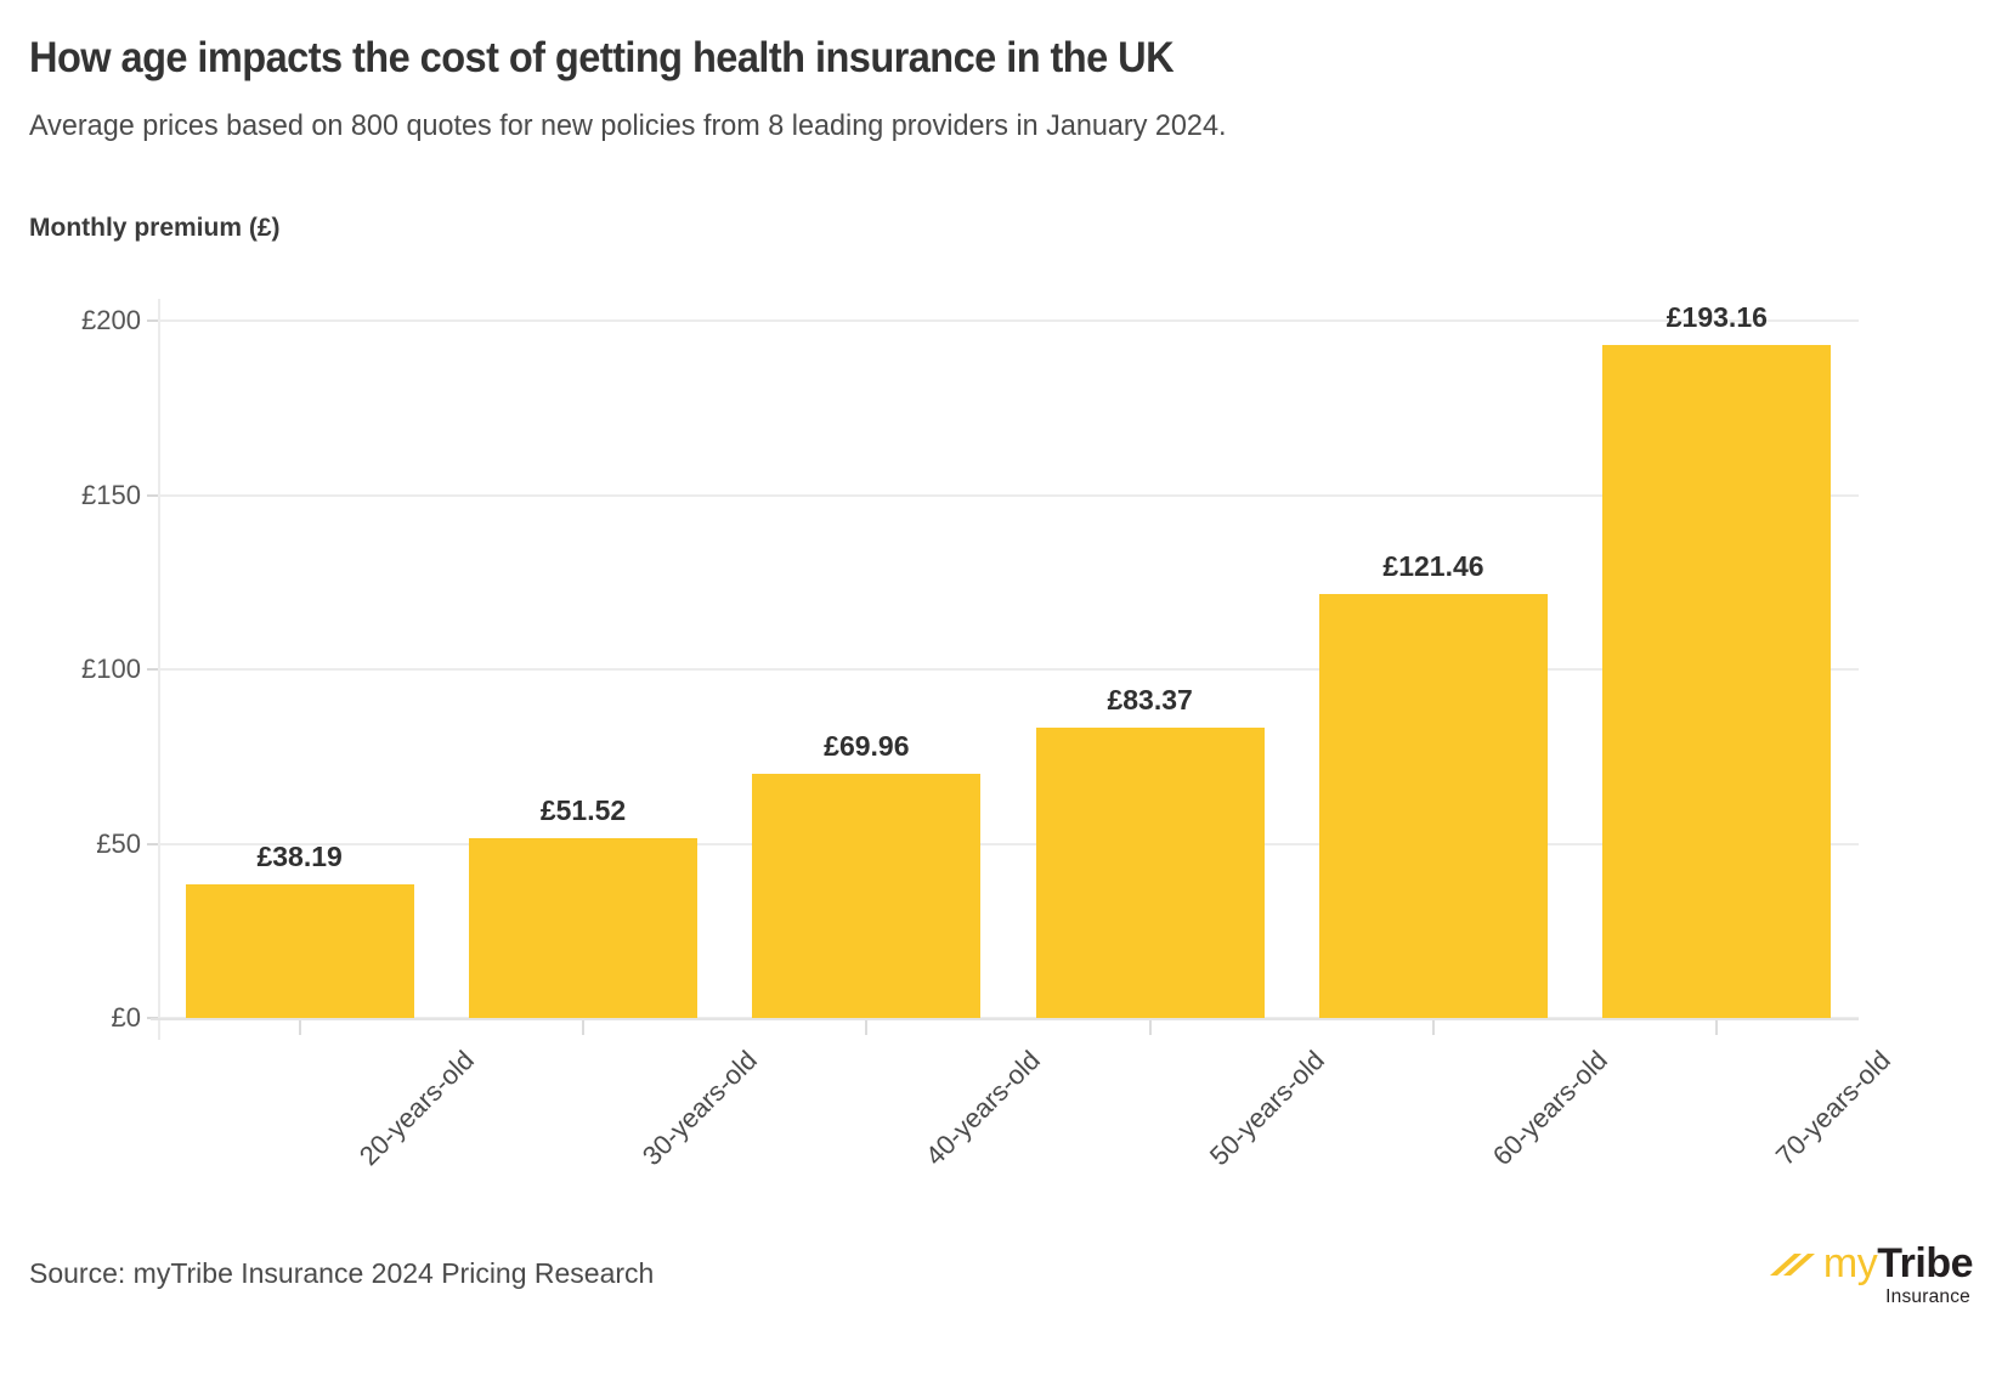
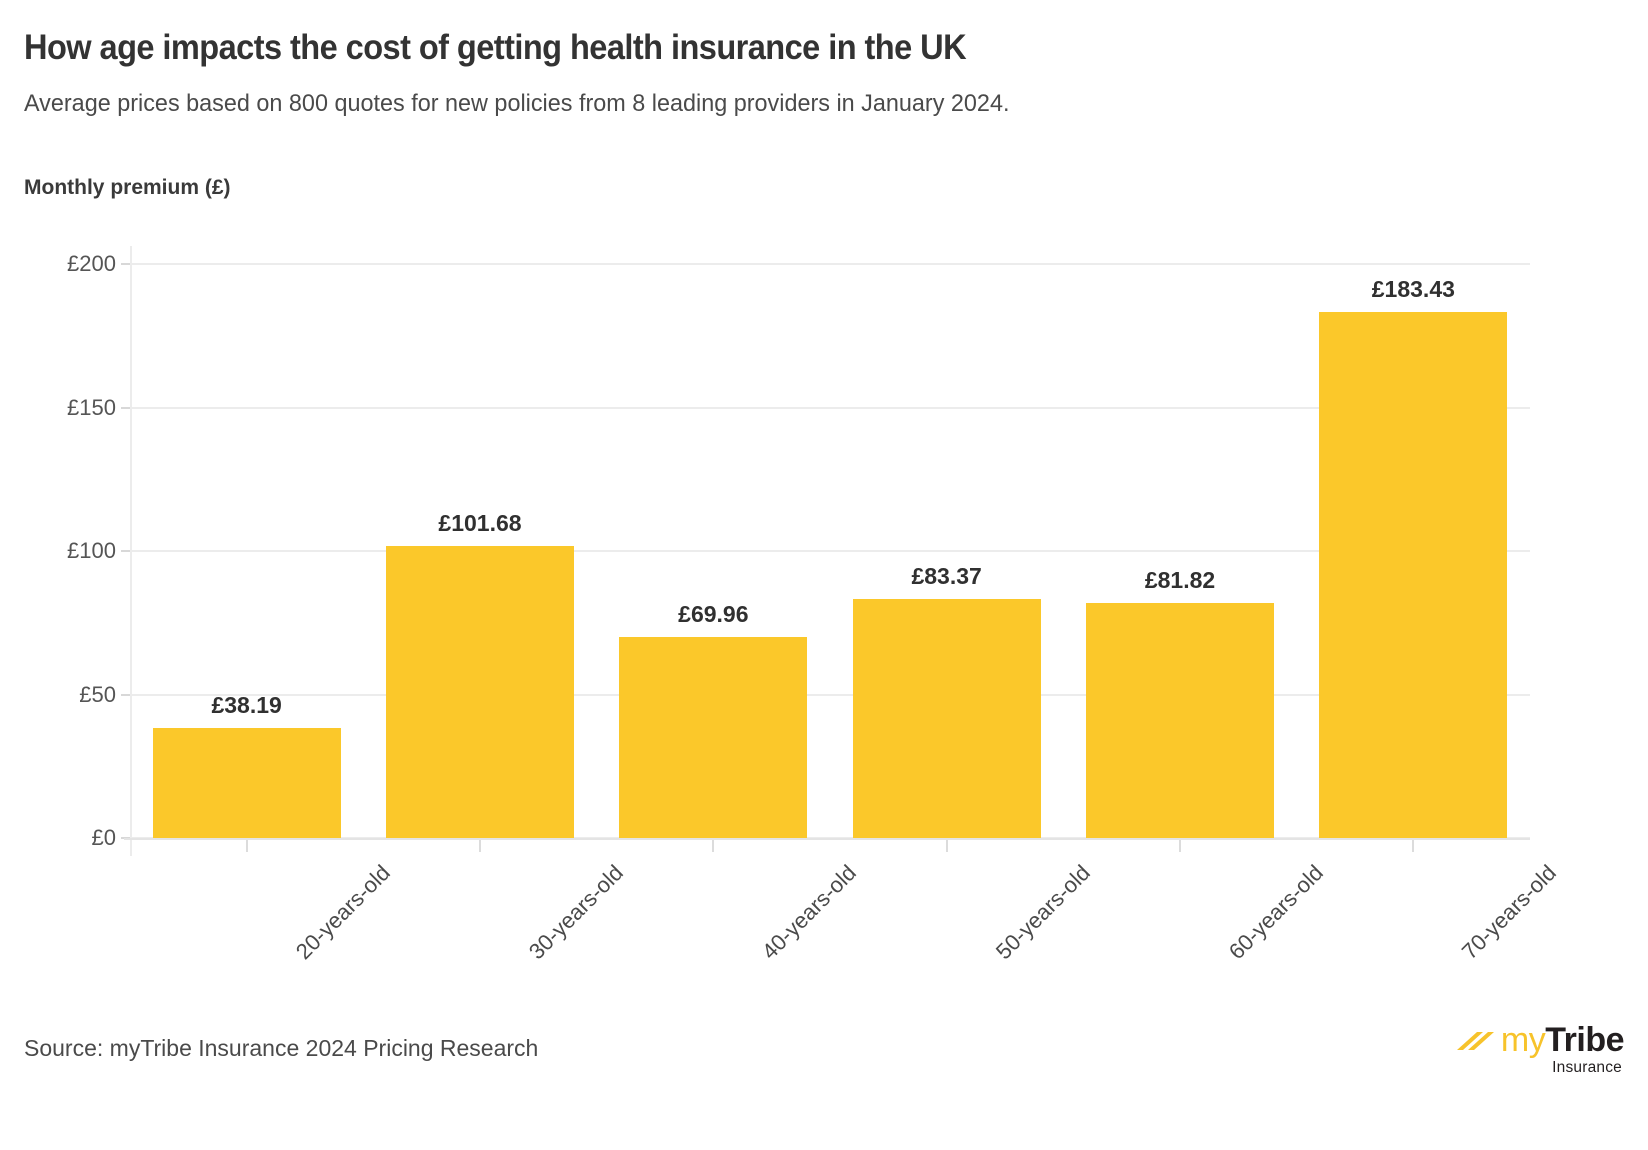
30-years-old: £51.52 -> £101.68
60-years-old: £121.46 -> £81.82
70-years-old: £193.16 -> £183.43
